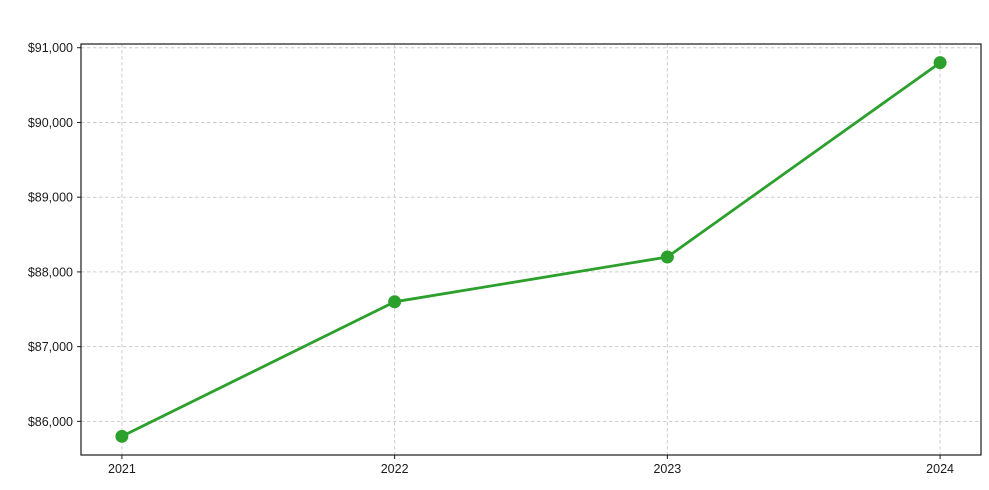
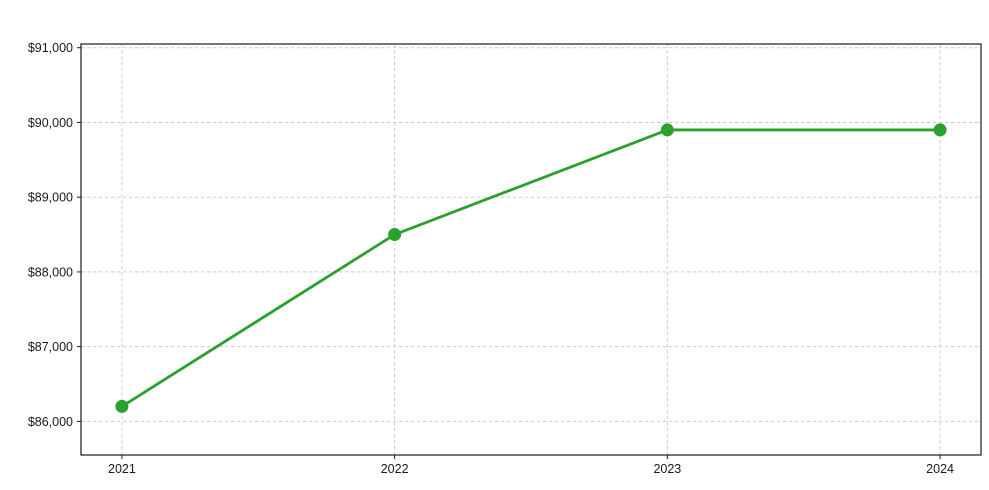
2021: $85800 -> $86200
2022: $87600 -> $88500
2023: $88200 -> $89900
2024: $90800 -> $89900
